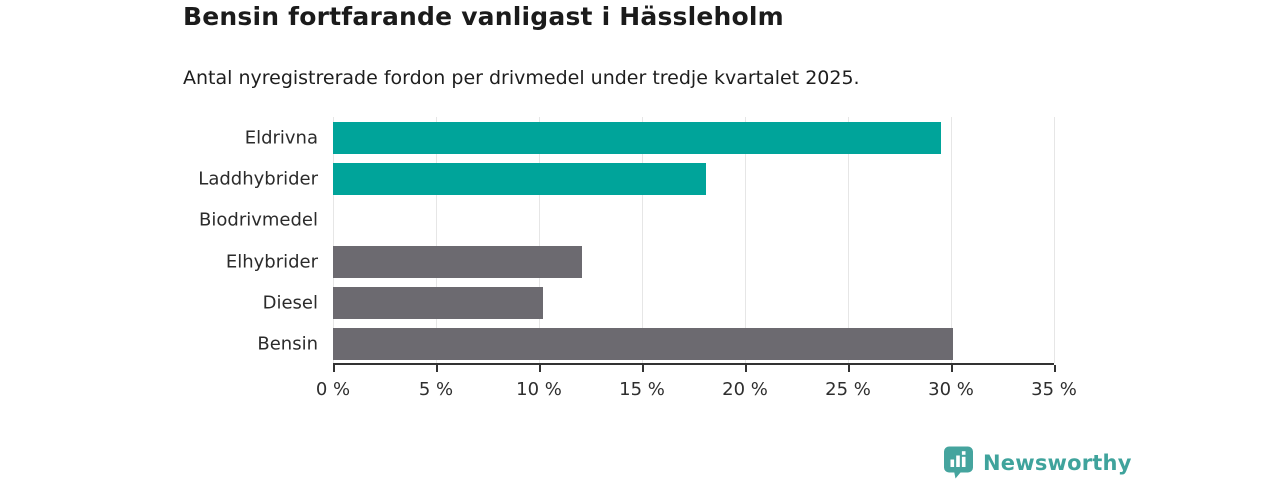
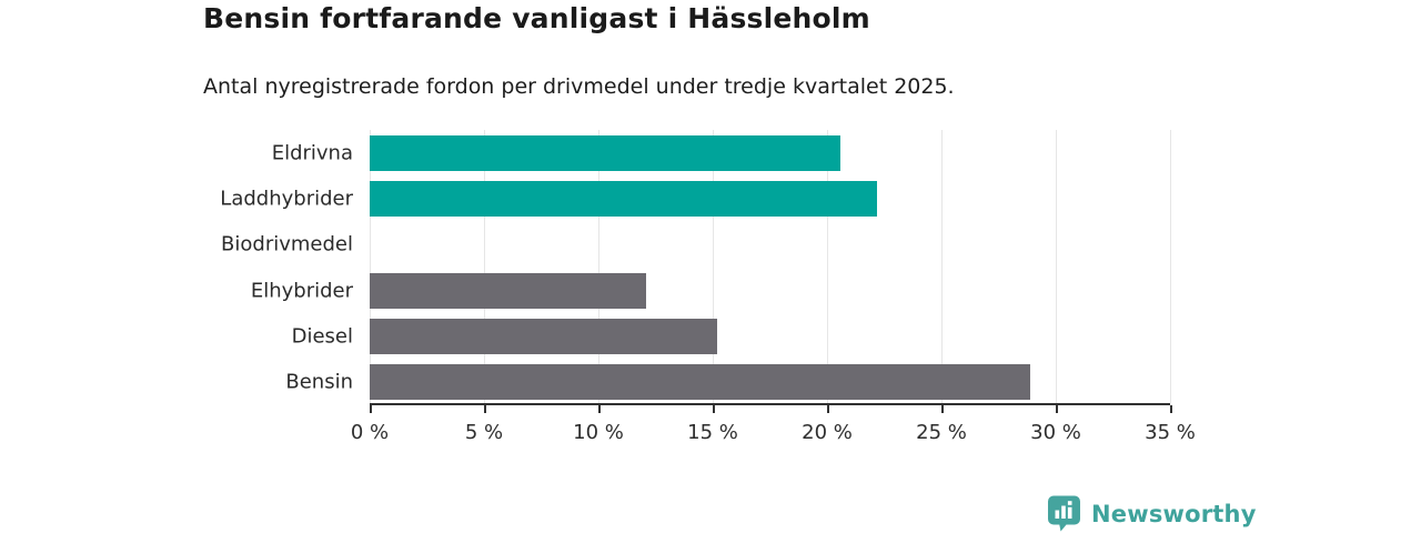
Eldrivna: 29.5% -> 20.6%
Laddhybrider: 18.1% -> 22.2%
Diesel: 10.2% -> 15.2%
Bensin: 30.1% -> 28.9%
